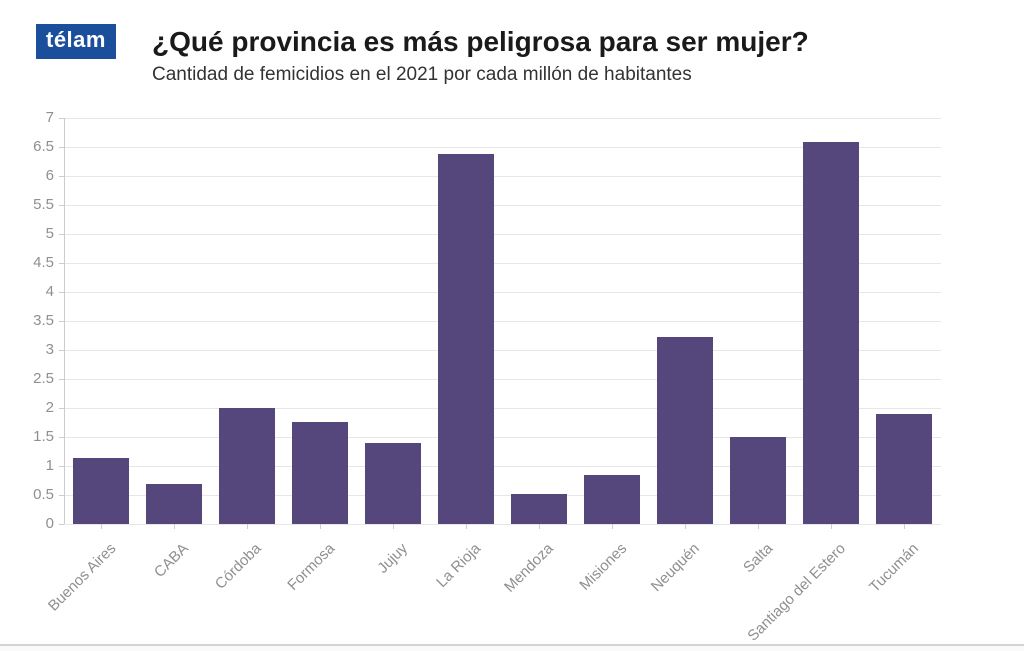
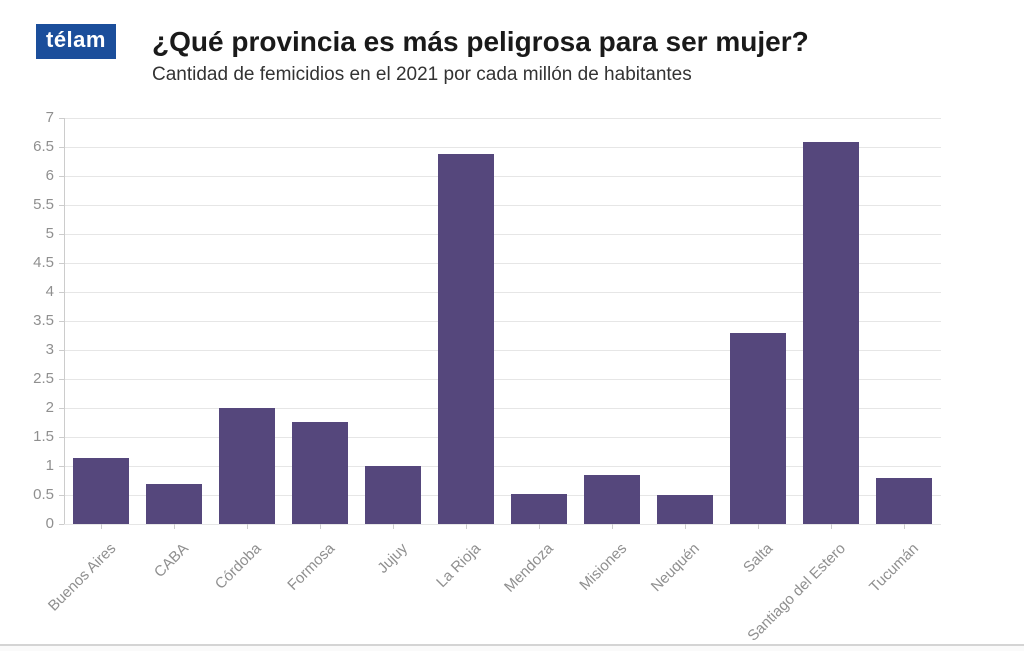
Jujuy: 1.4 -> 1.0
Neuquén: 3.2 -> 0.5
Salta: 1.5 -> 3.3
Tucumán: 1.9 -> 0.8
